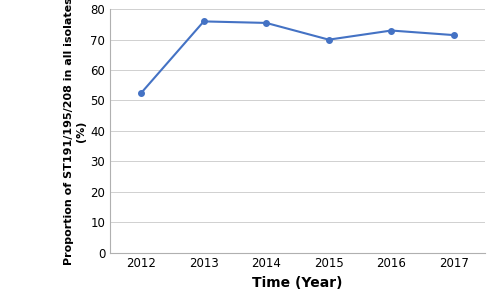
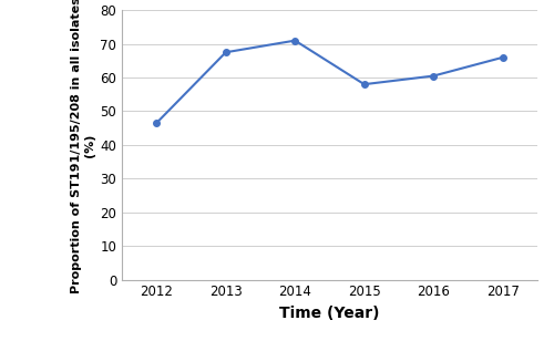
2012: 52.5 -> 46.5
2013: 76.0 -> 67.5
2014: 75.5 -> 71.0
2015: 70.0 -> 58.0
2016: 73.0 -> 60.5
2017: 71.5 -> 66.0
